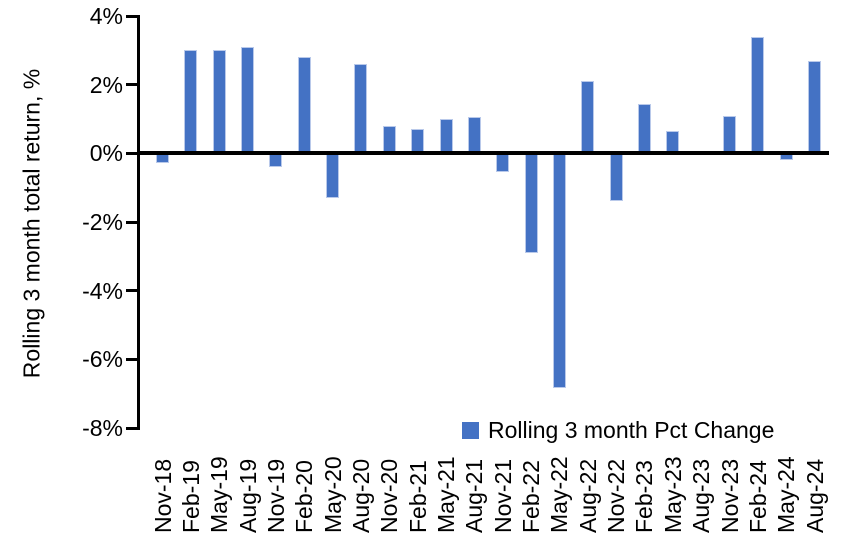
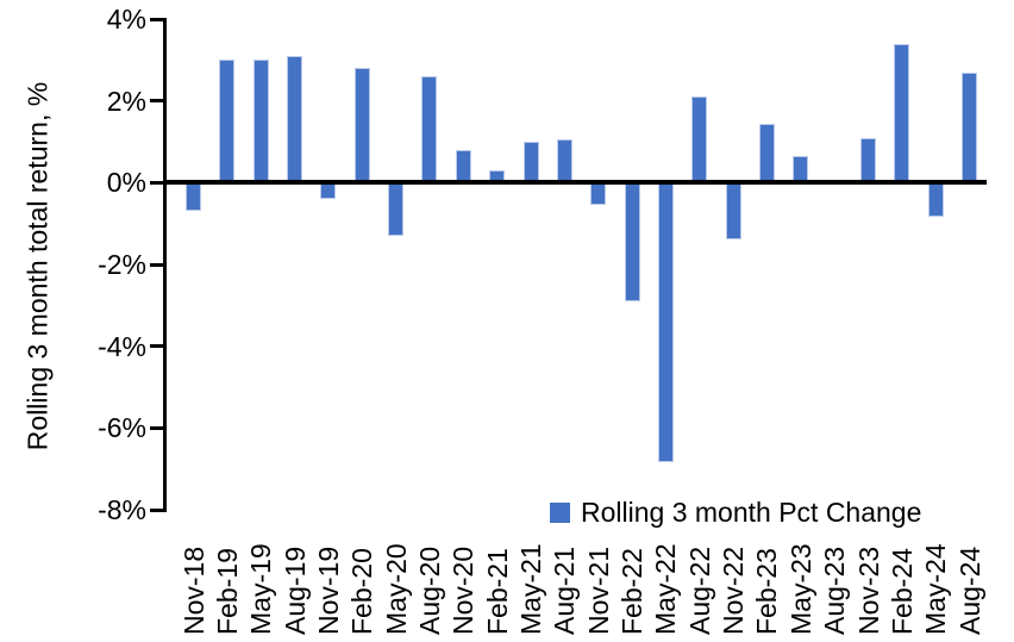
Nov-18: -0.3% -> -0.7%
Feb-21: 0.7% -> 0.3%
May-24: -0.2% -> -0.8%
